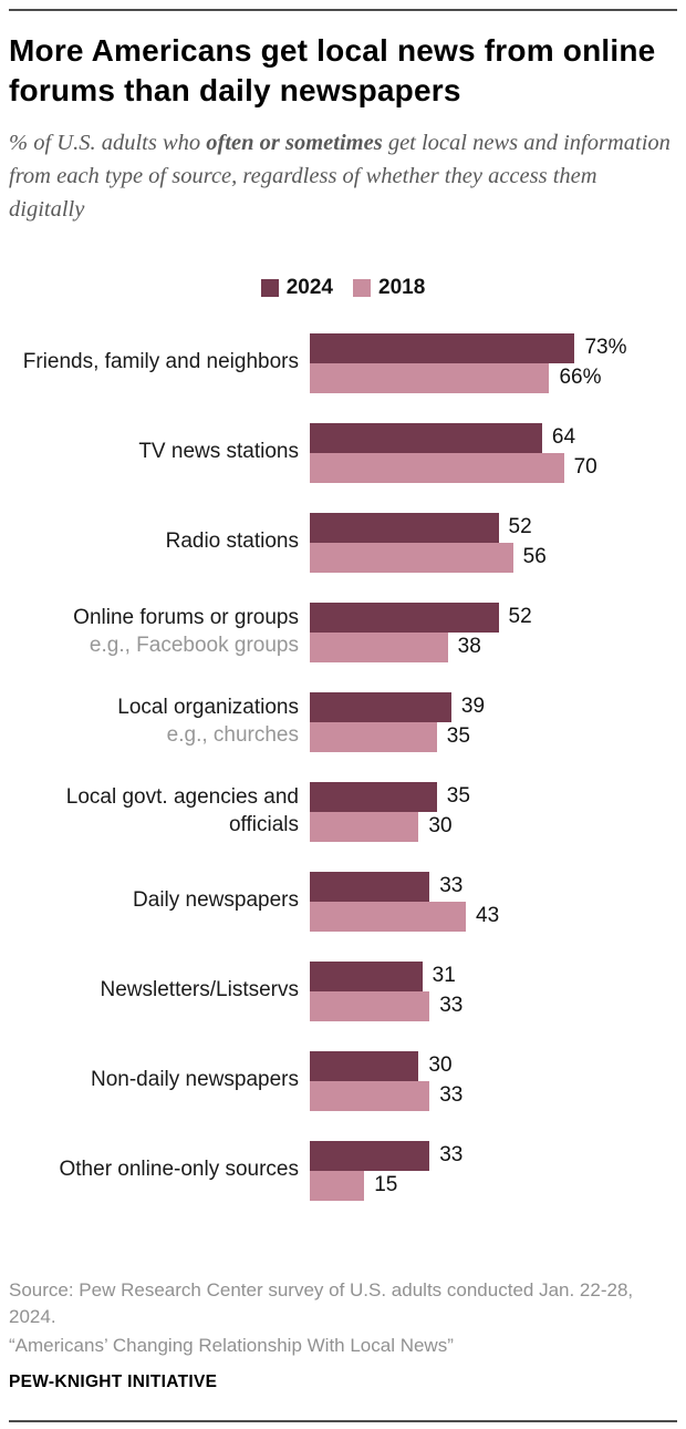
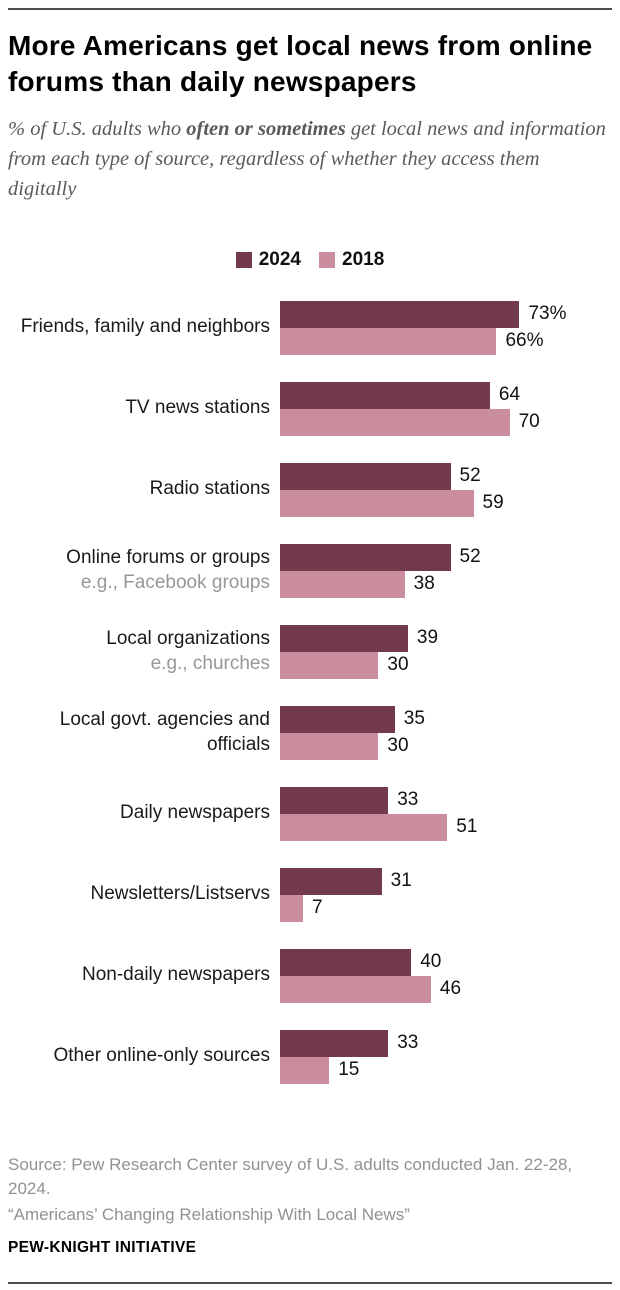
2018/Radio stations: 56 -> 59
2018/Local organizations: 35 -> 30
2018/Daily newspapers: 43 -> 51
2018/Newsletters/Listservs: 33 -> 7
2024/Non-daily newspapers: 30 -> 40
2018/Non-daily newspapers: 33 -> 46
